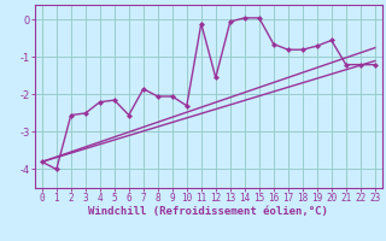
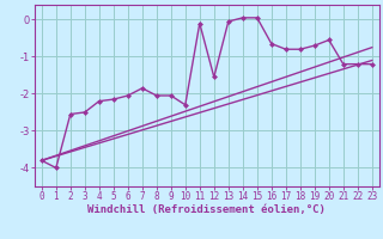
6: -2.55 -> -2.05
